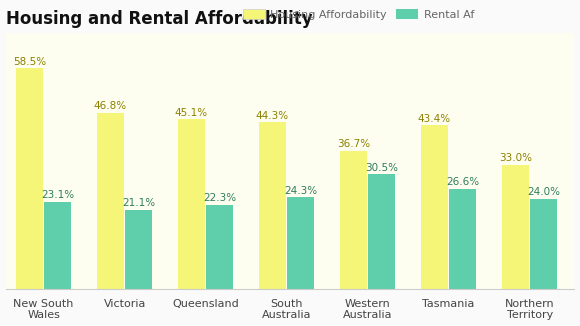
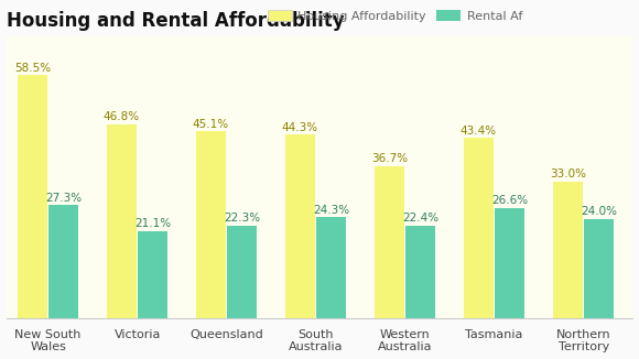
Rental Af/New South Wales: 23.1% -> 27.3%
Rental Af/Western Australia: 30.5% -> 22.4%
